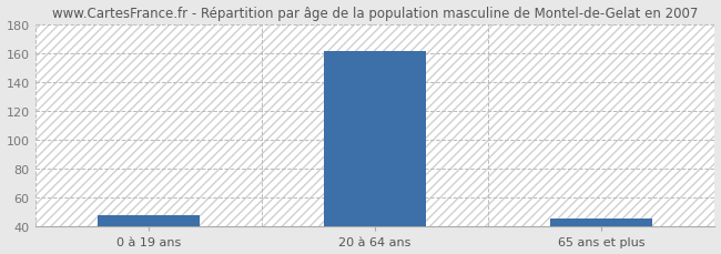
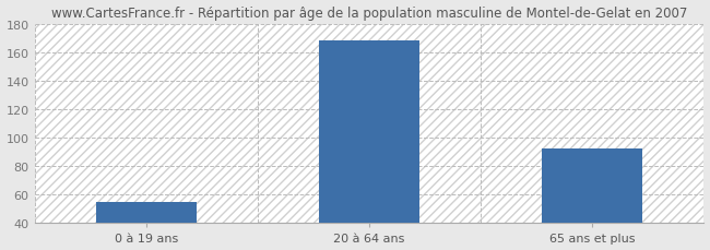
0 à 19 ans: 48 -> 55
20 à 64 ans: 161 -> 168
65 ans et plus: 46 -> 92
